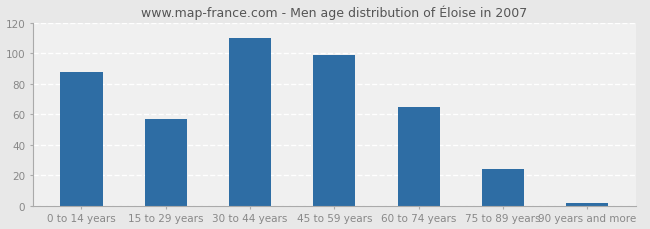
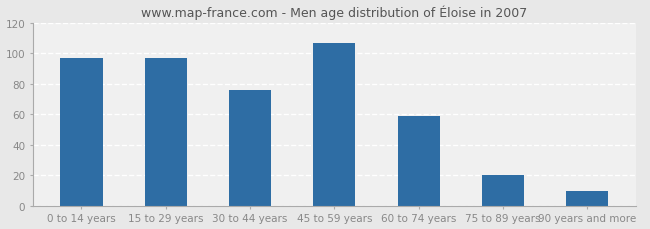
0 to 14 years: 88 -> 97
15 to 29 years: 57 -> 97
30 to 44 years: 110 -> 76
45 to 59 years: 99 -> 107
60 to 74 years: 65 -> 59
75 to 89 years: 24 -> 20
90 years and more: 2 -> 10
